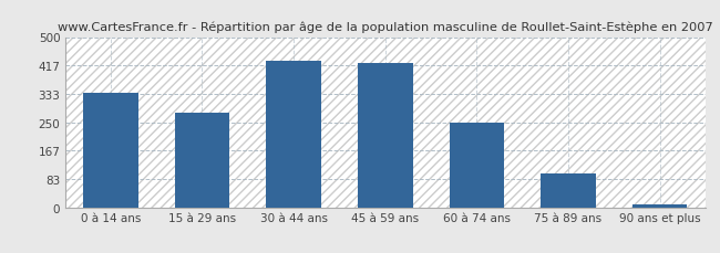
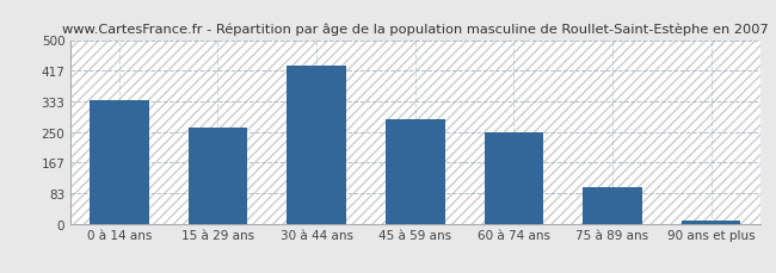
15 à 29 ans: 278 -> 260
45 à 59 ans: 425 -> 285
